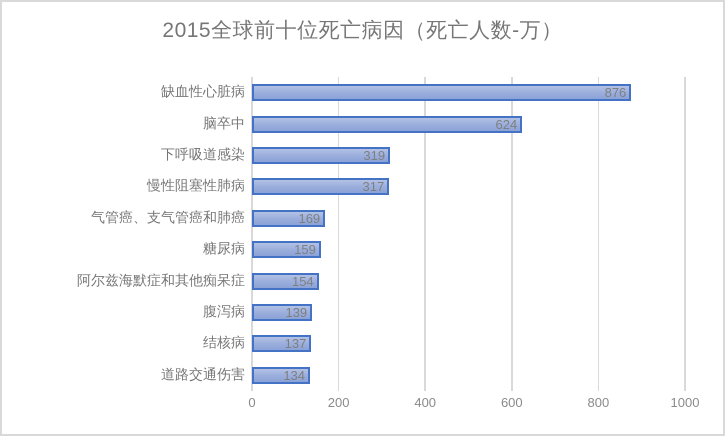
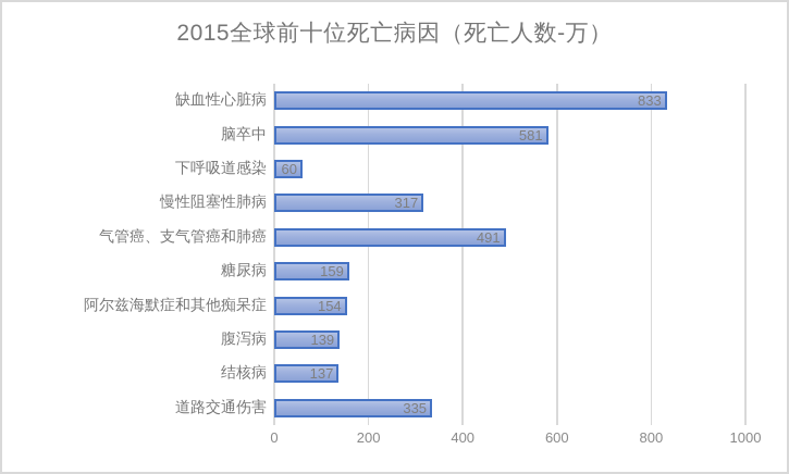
缺血性心脏病: 876 -> 833
脑卒中: 624 -> 581
下呼吸道感染: 319 -> 60
气管癌、支气管癌和肺癌: 169 -> 491
道路交通伤害: 134 -> 335
